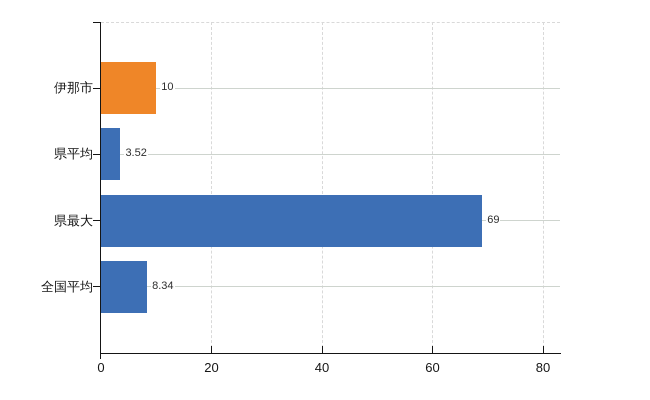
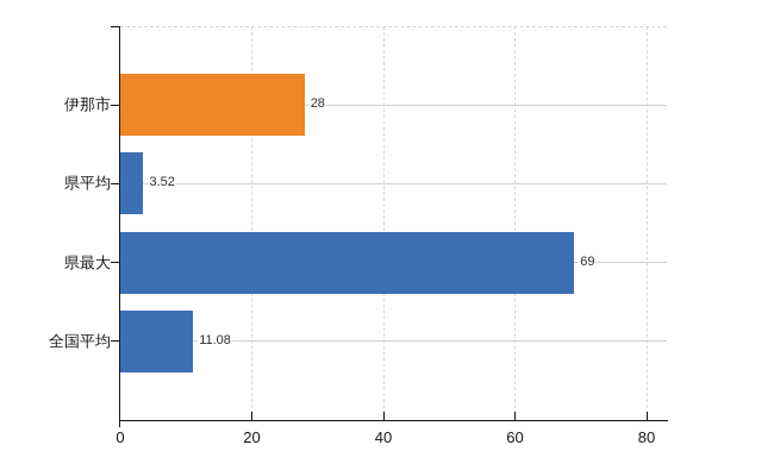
伊那市: 10 -> 28
全国平均: 8.34 -> 11.08
